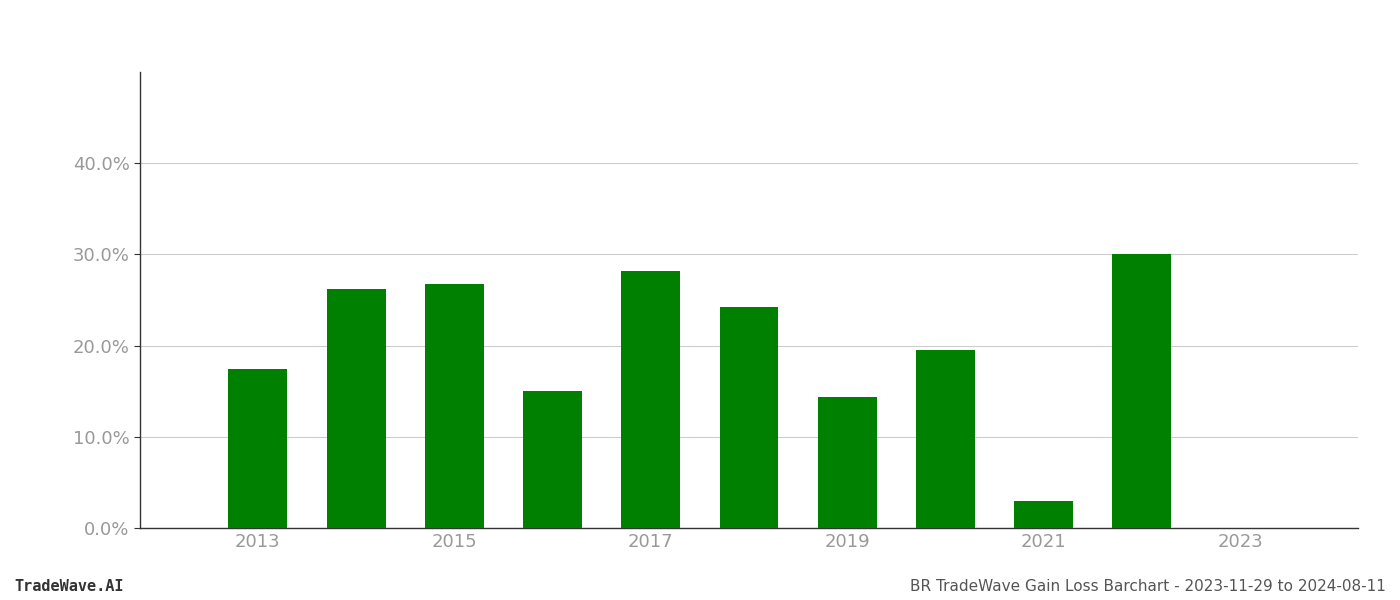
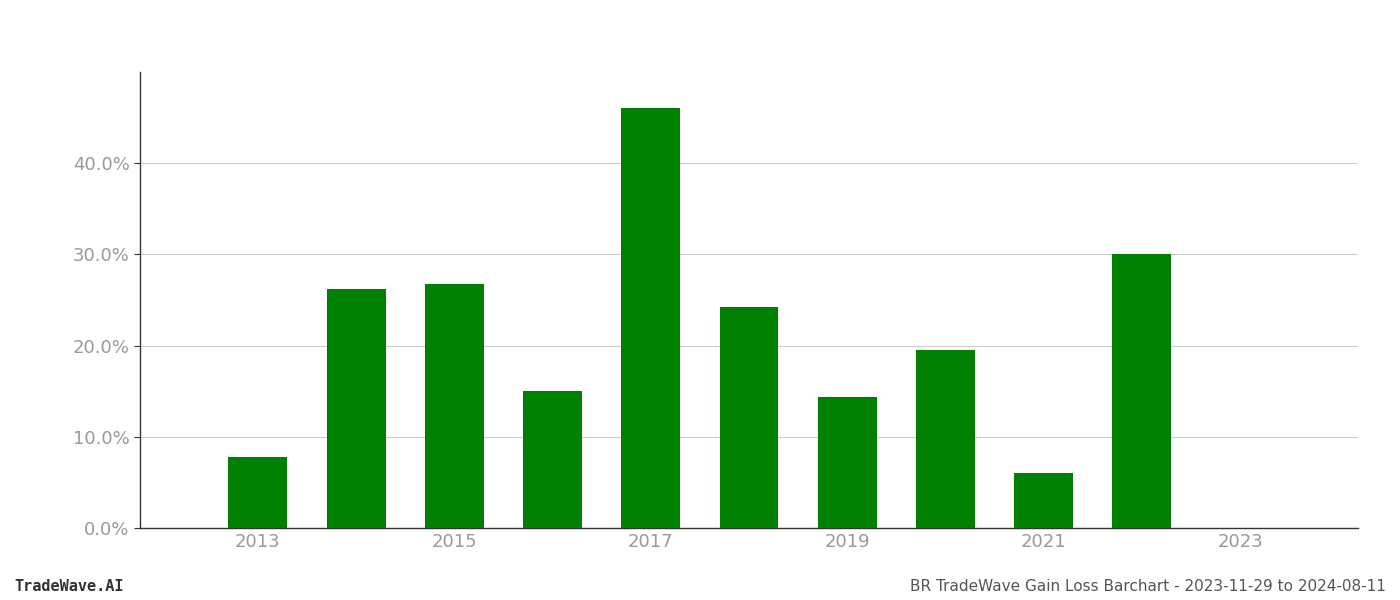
2013: 17.4% -> 7.8%
2017: 28.2% -> 46.0%
2021: 3.0% -> 6.0%
